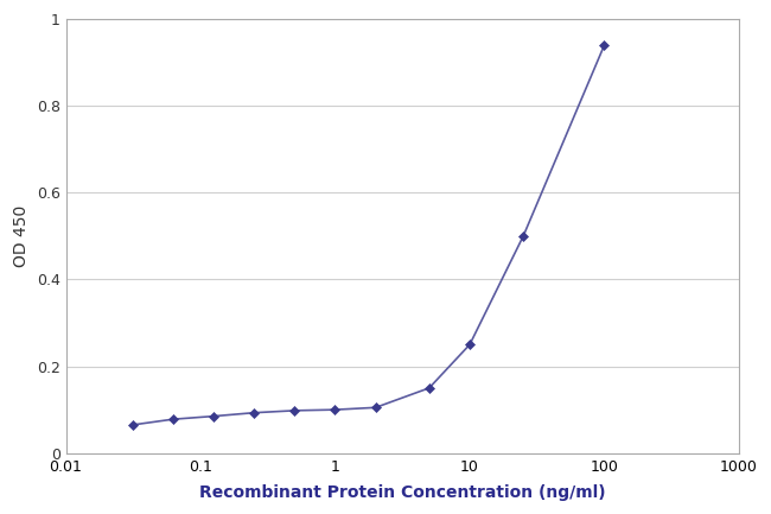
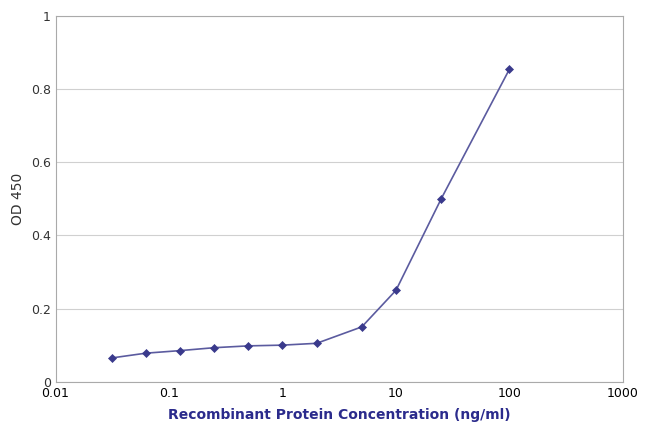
100: 0.940 -> 0.855
